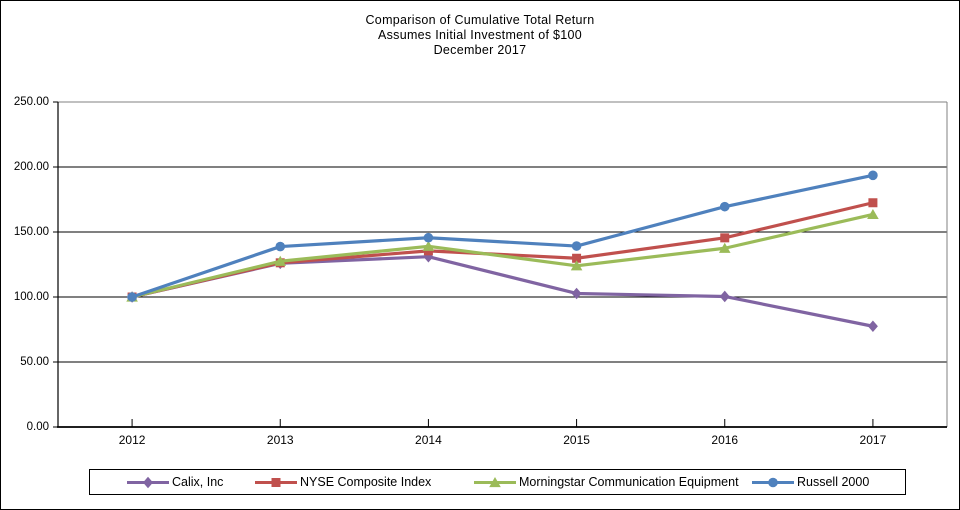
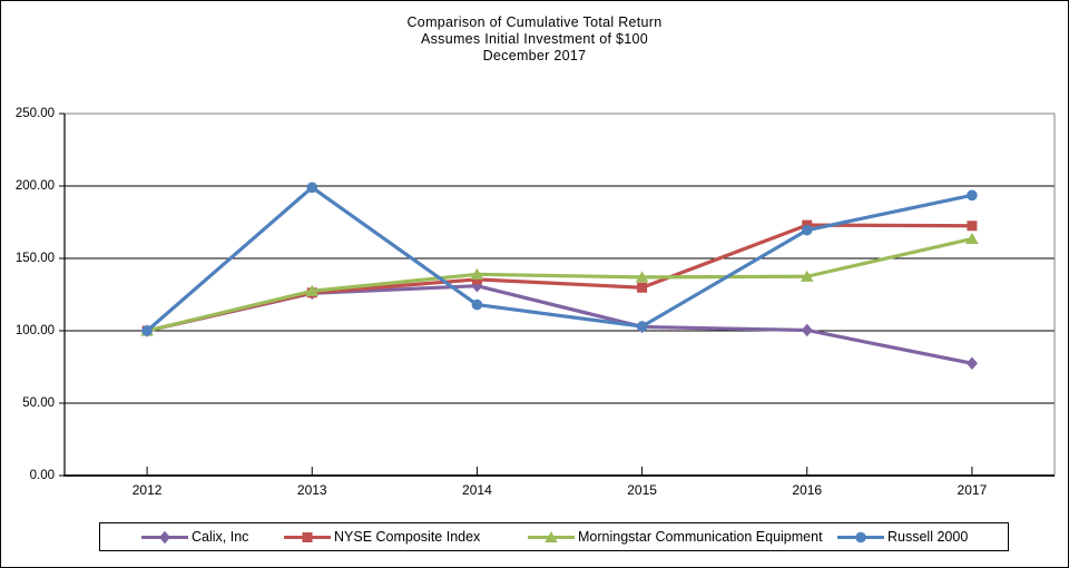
Russell 2000/2013: 139 -> 199
Russell 2000/2014: 146 -> 118
Morningstar Communication Equipment/2015: 124 -> 137
Russell 2000/2015: 139 -> 103
NYSE Composite Index/2016: 146 -> 173
